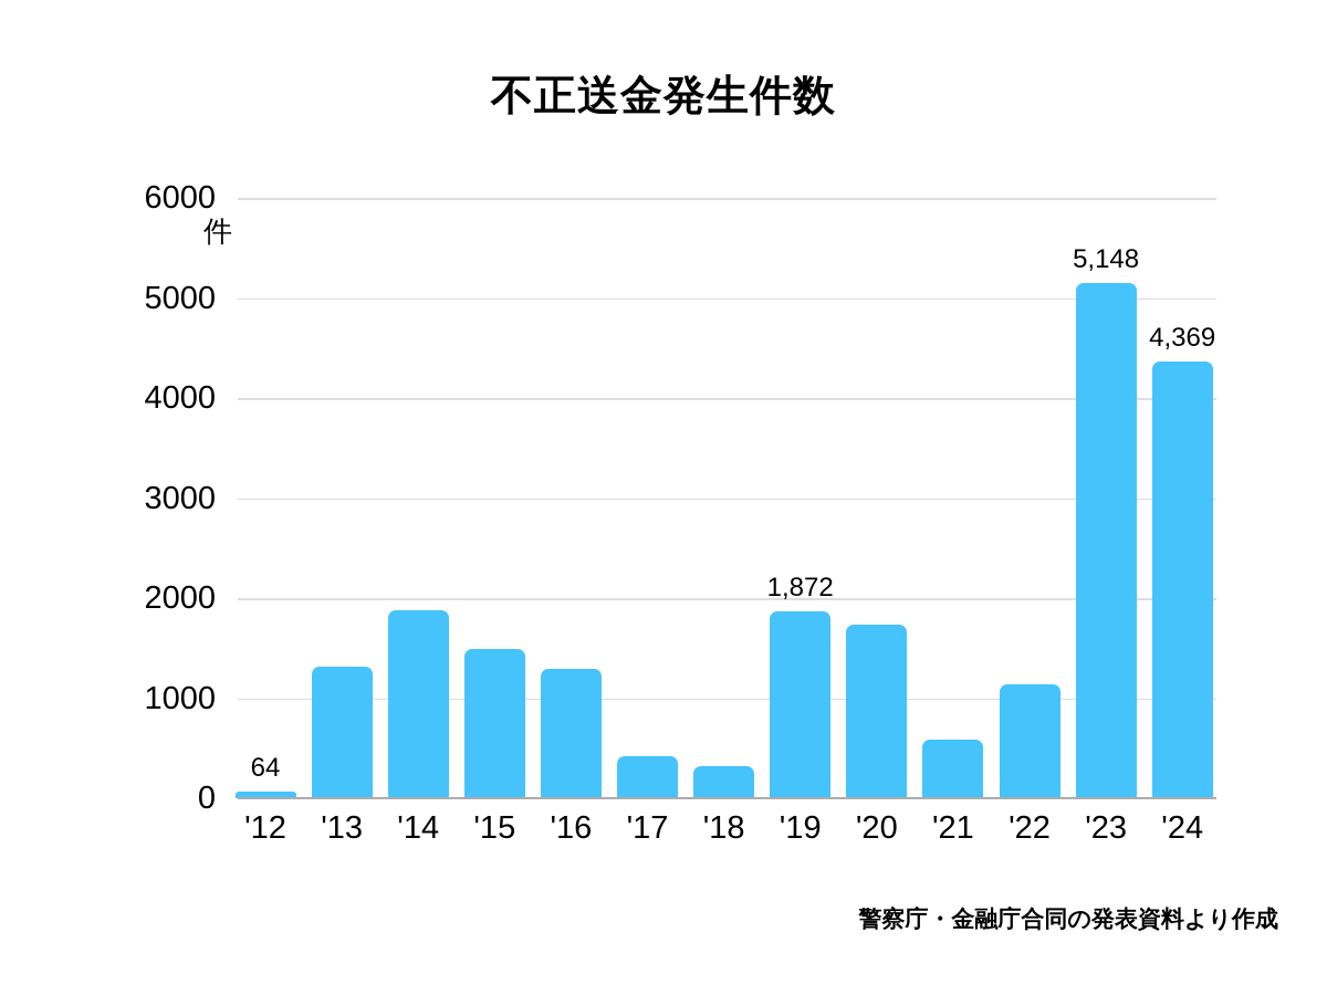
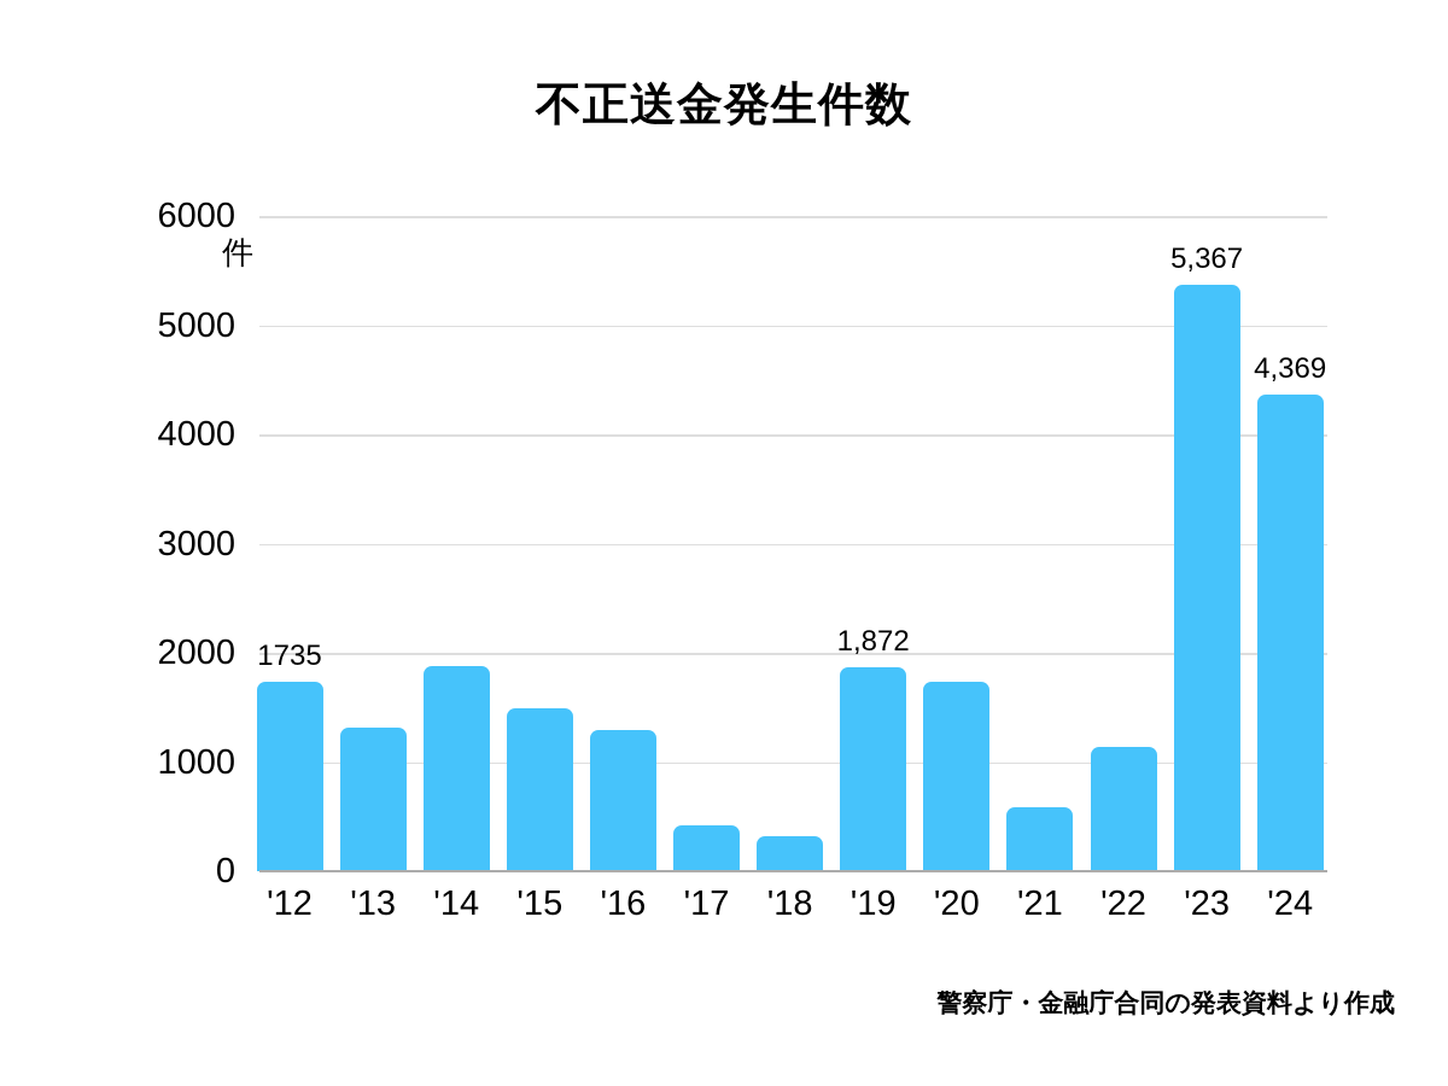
'12: 64 -> 1735
'23: 5,148 -> 5,367
